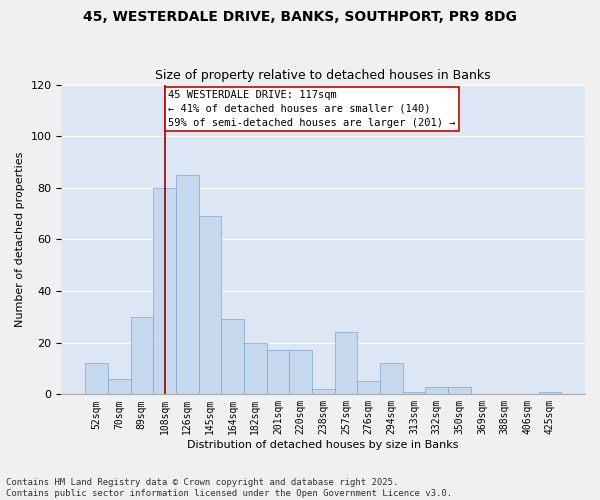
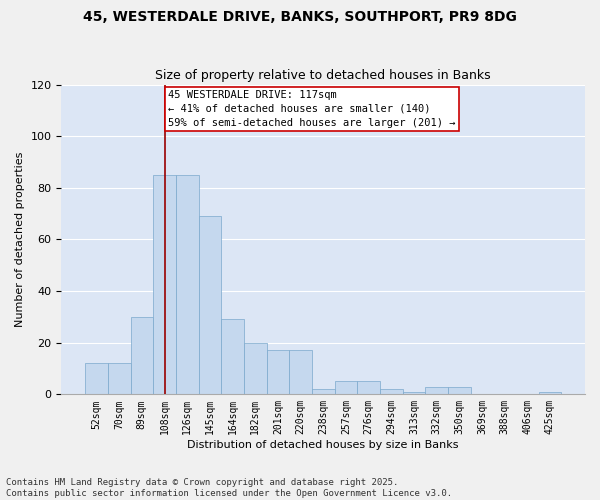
70sqm: 6 -> 12
108sqm: 80 -> 85
257sqm: 24 -> 5
294sqm: 12 -> 2
